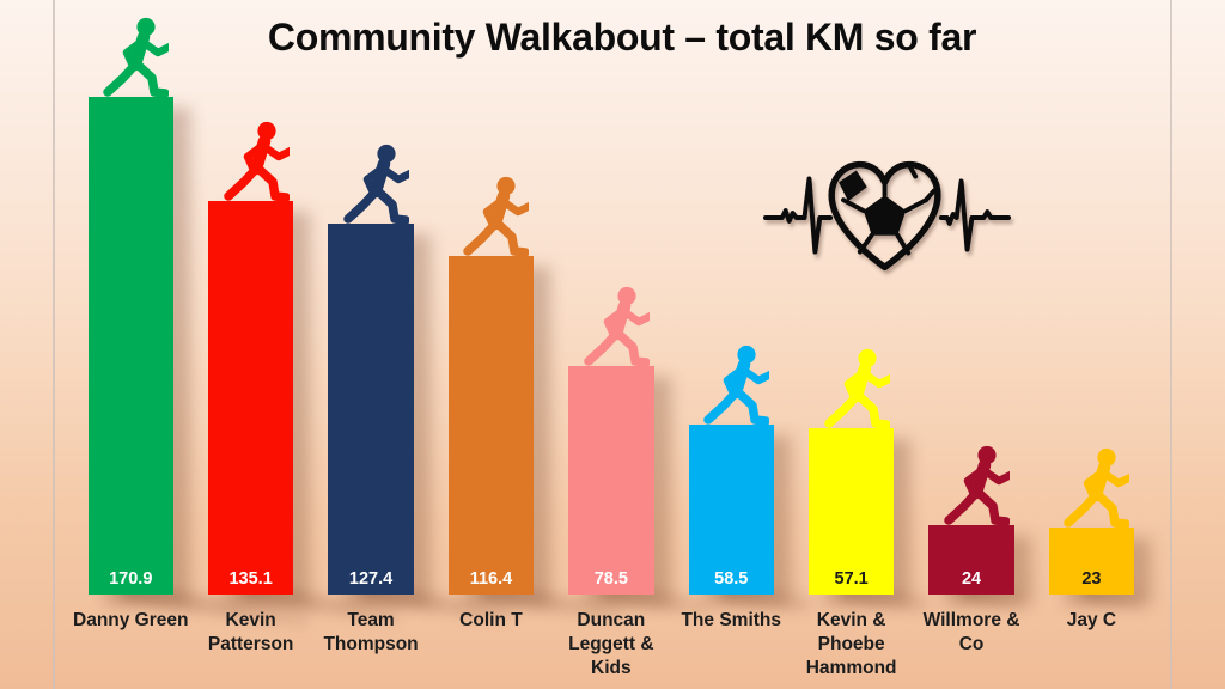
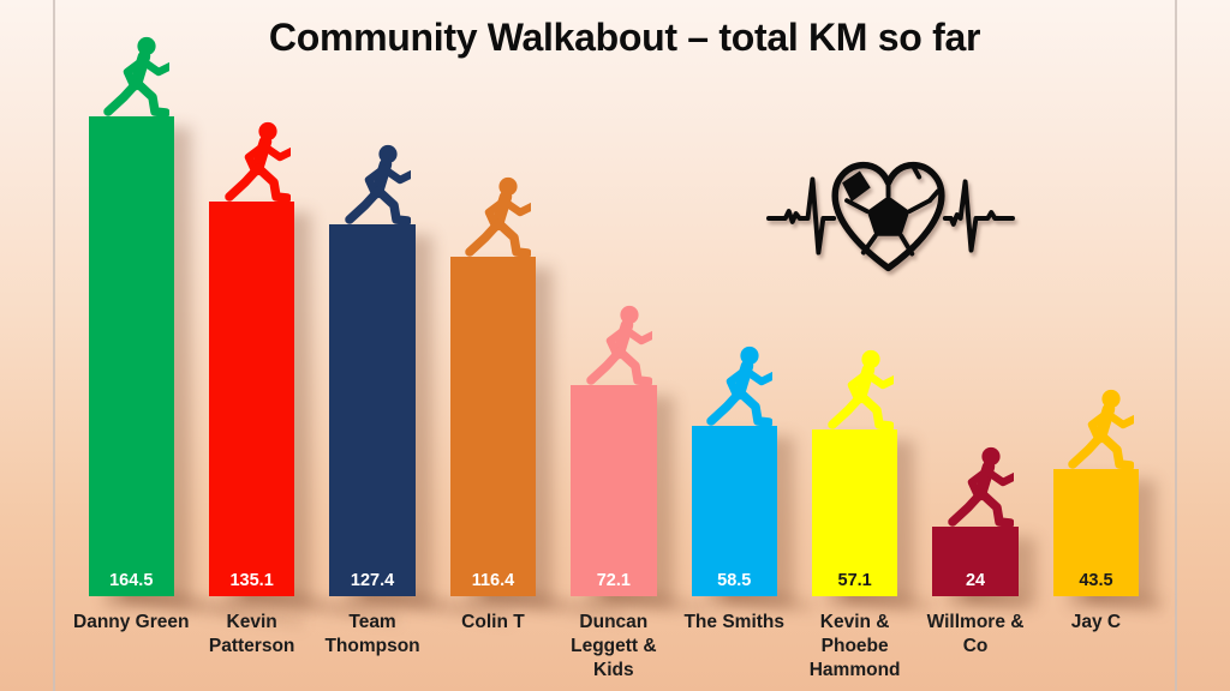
Danny Green: 170.9 -> 164.5
Duncan Leggett & Kids: 78.5 -> 72.1
Jay C: 23 -> 43.5
